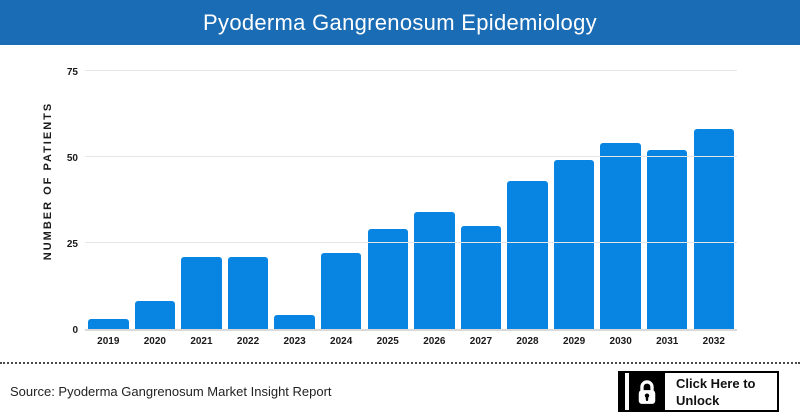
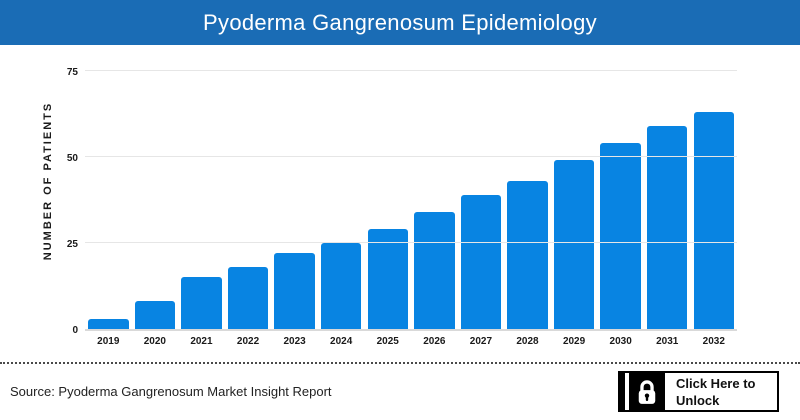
2021: 21 -> 15
2022: 21 -> 18
2023: 4 -> 22
2024: 22 -> 25
2027: 30 -> 39
2031: 52 -> 59
2032: 58 -> 63
